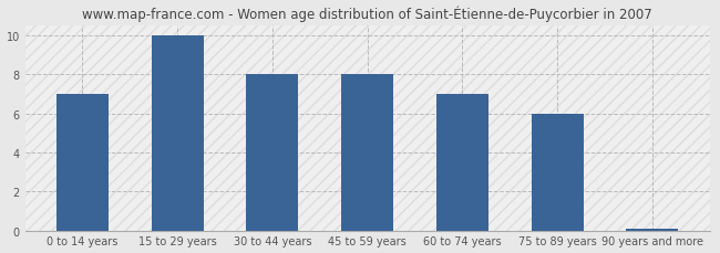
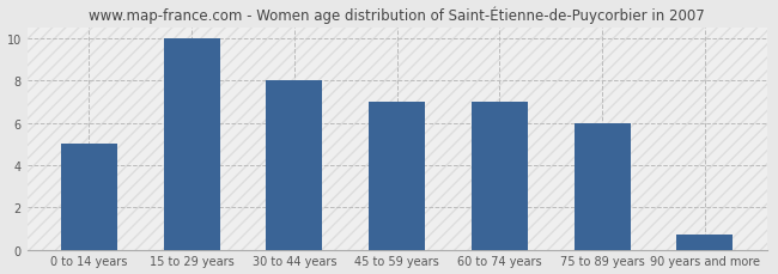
0 to 14 years: 7.0 -> 5.0
45 to 59 years: 8.0 -> 7.0
90 years and more: 0.1 -> 0.7
